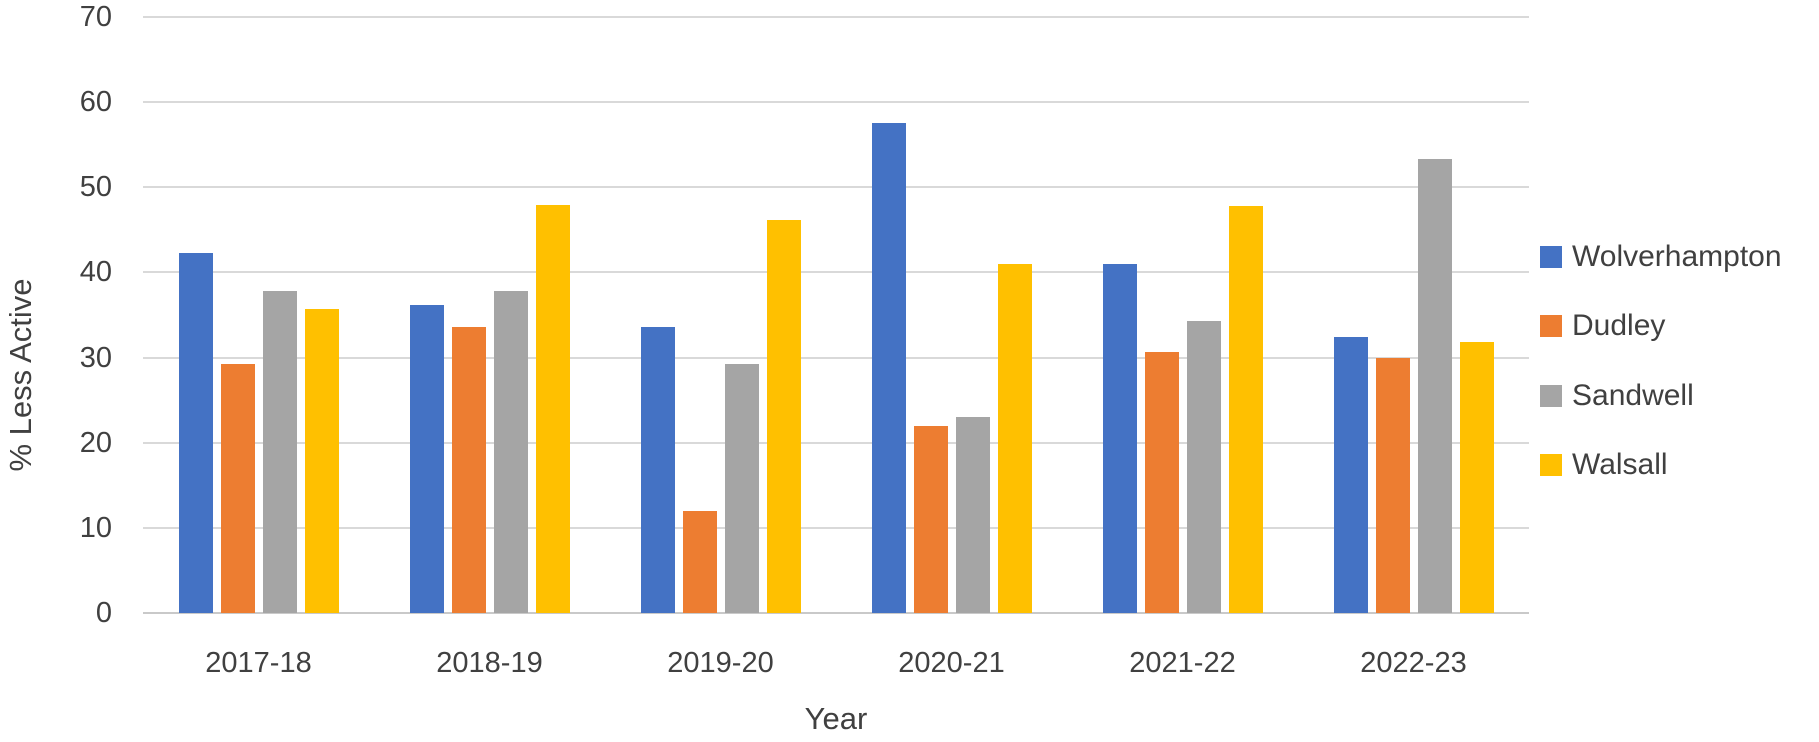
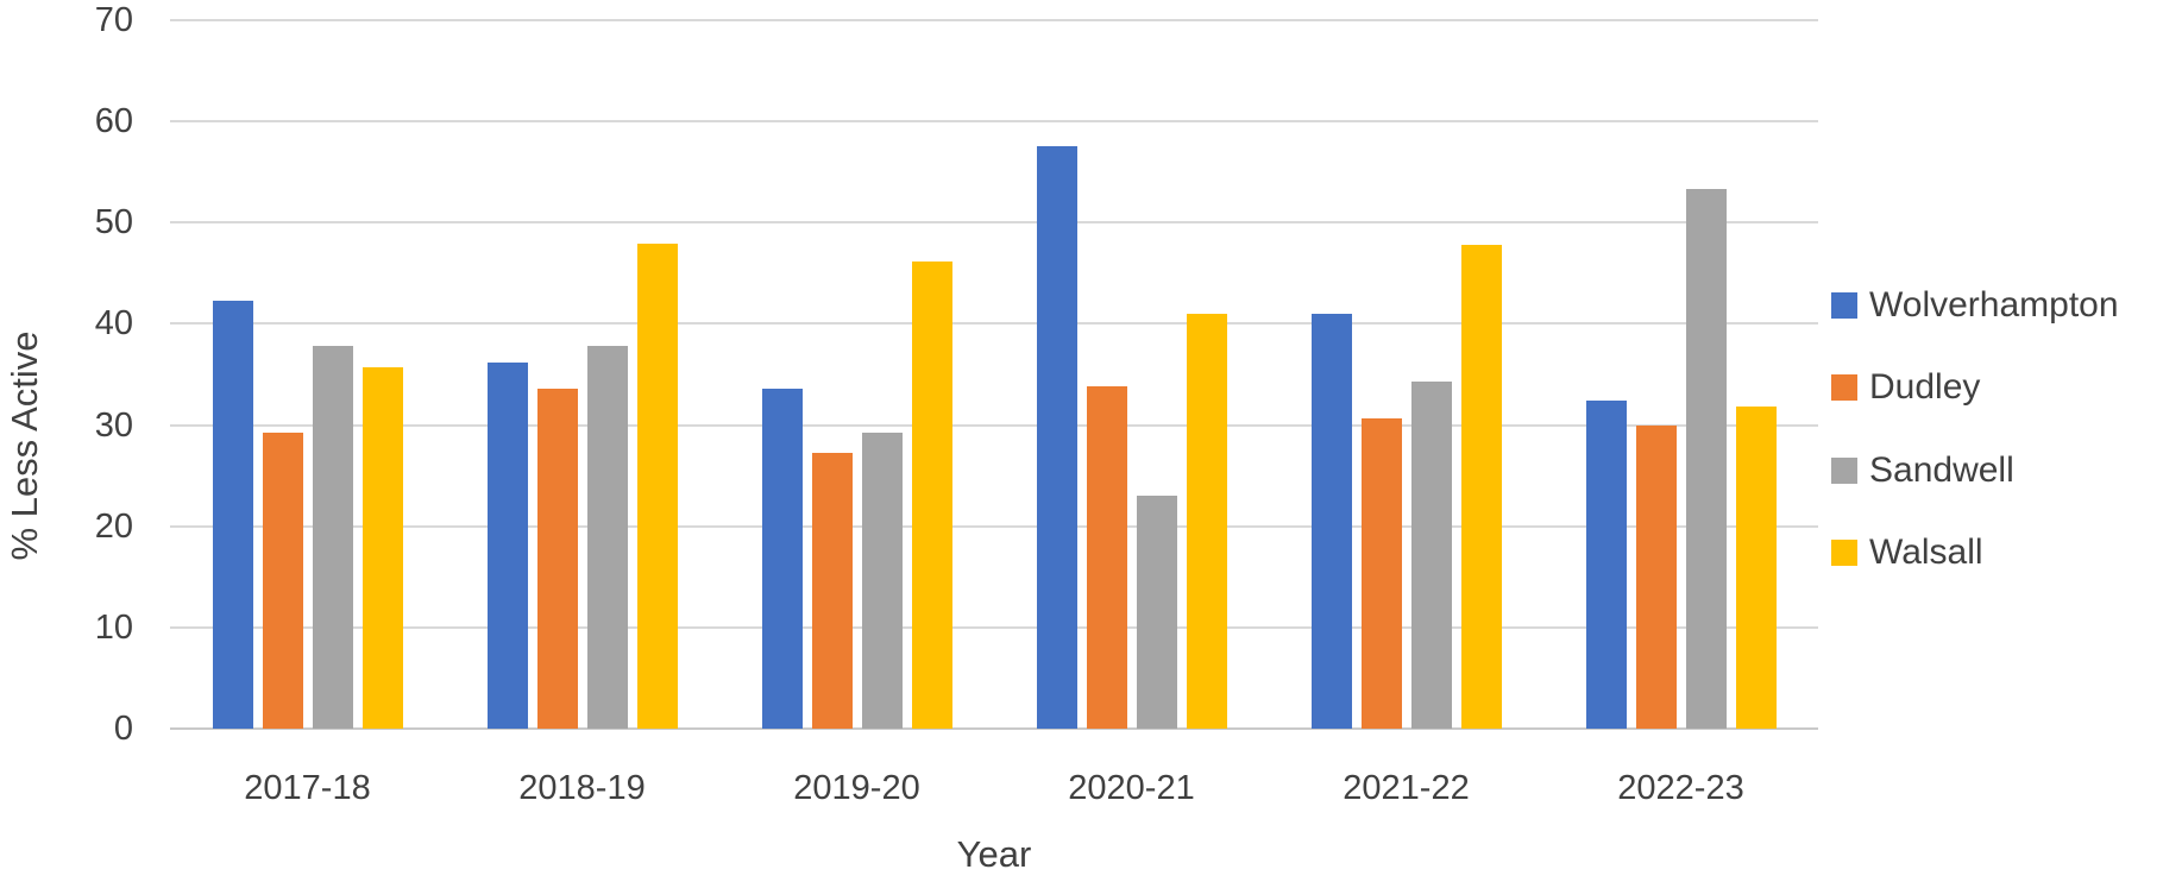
Dudley/2019-20: 12 -> 27
Dudley/2020-21: 22 -> 34
